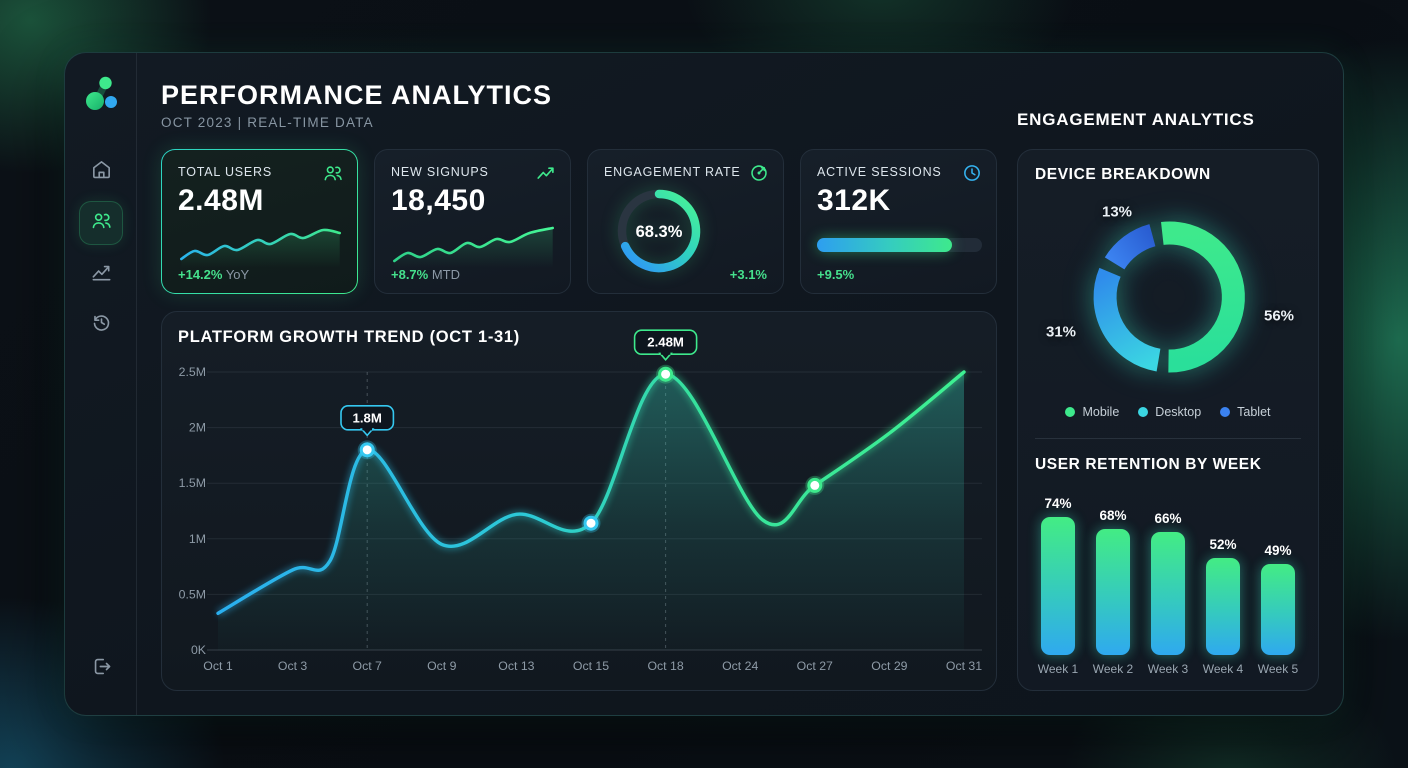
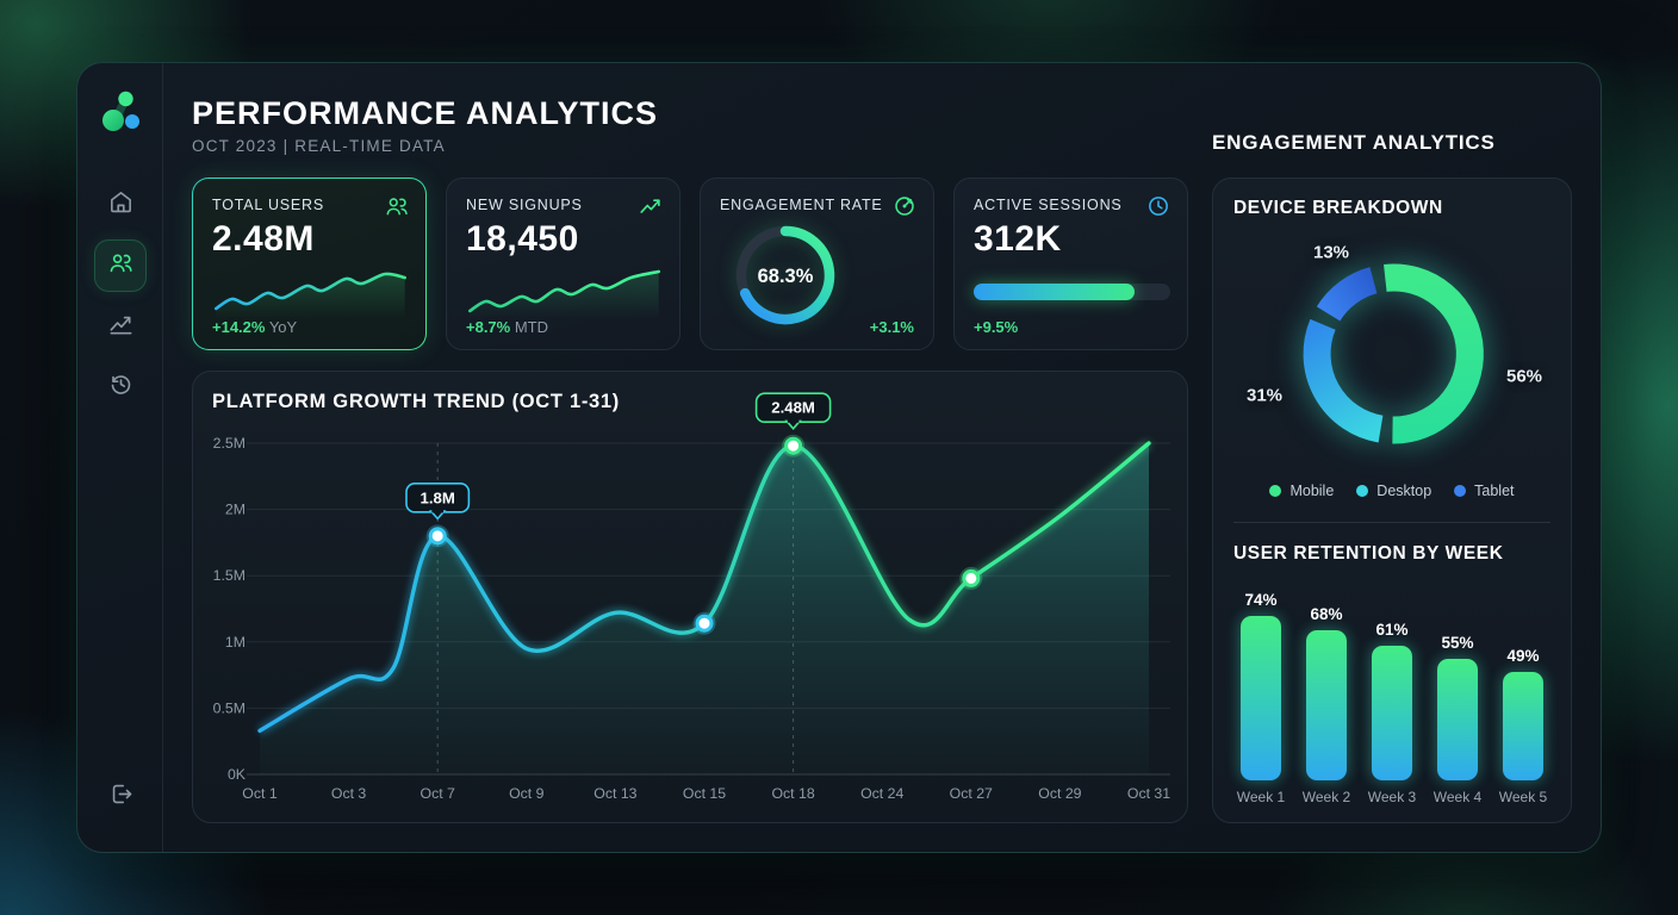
USER RETENTION BY WEEK/Week 3: 66% -> 61%
USER RETENTION BY WEEK/Week 4: 52% -> 55%
